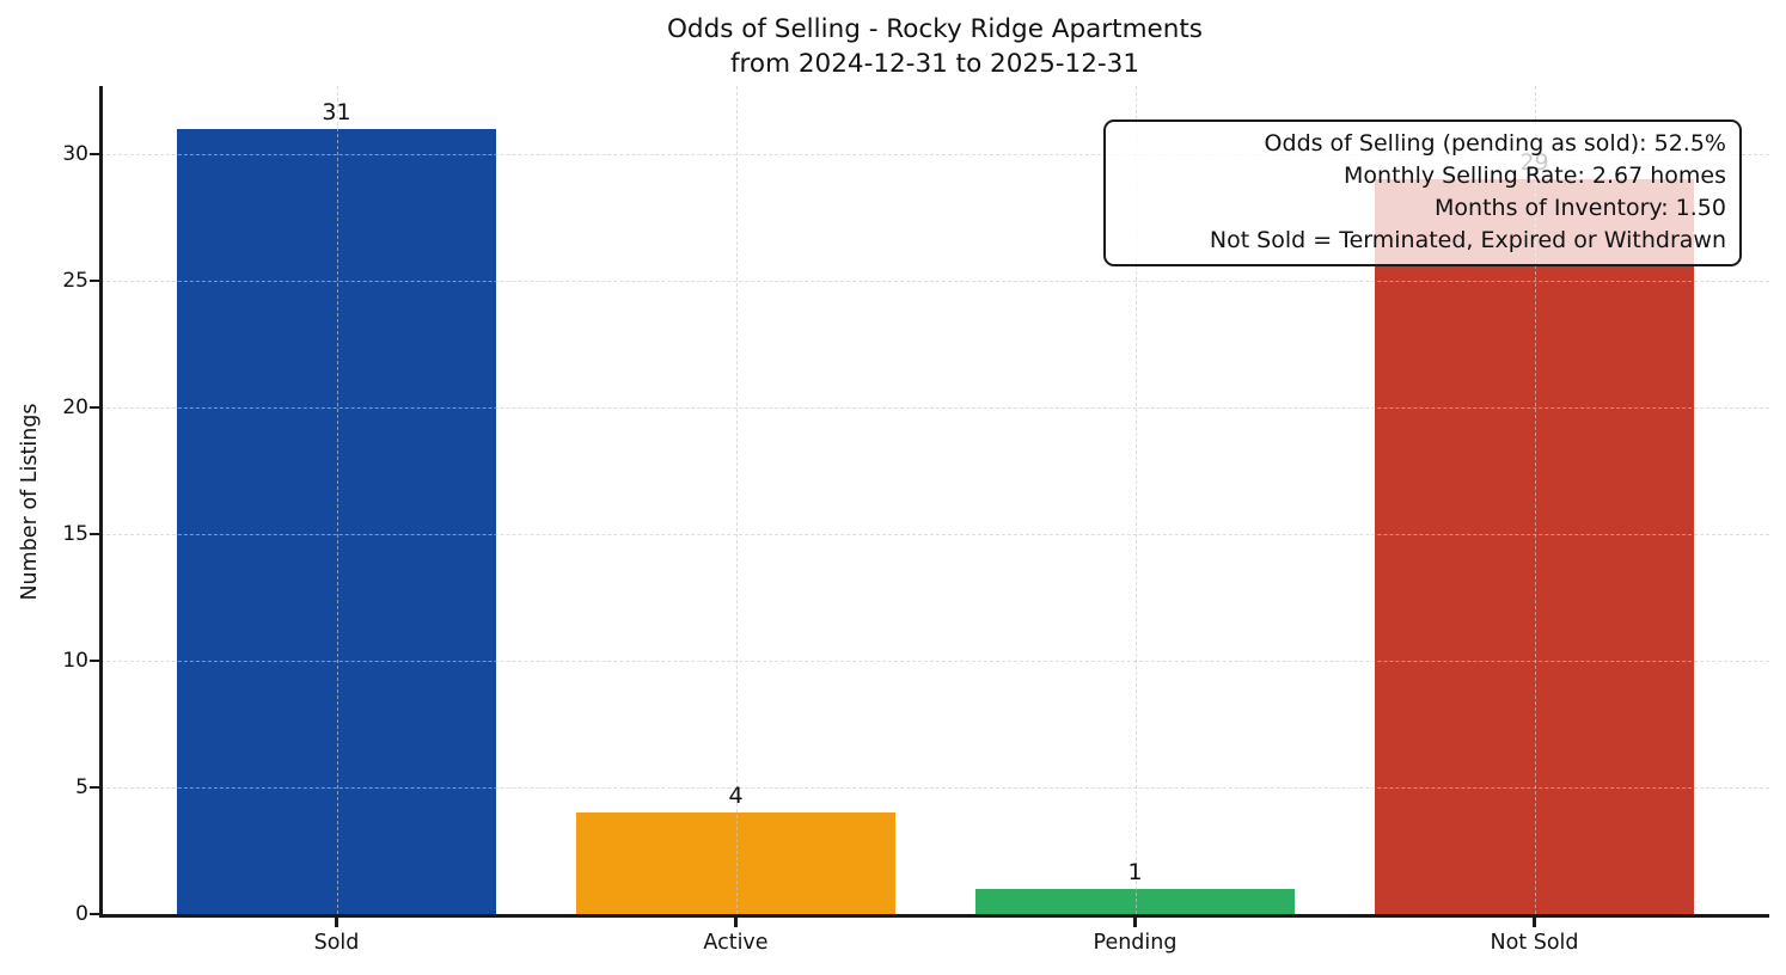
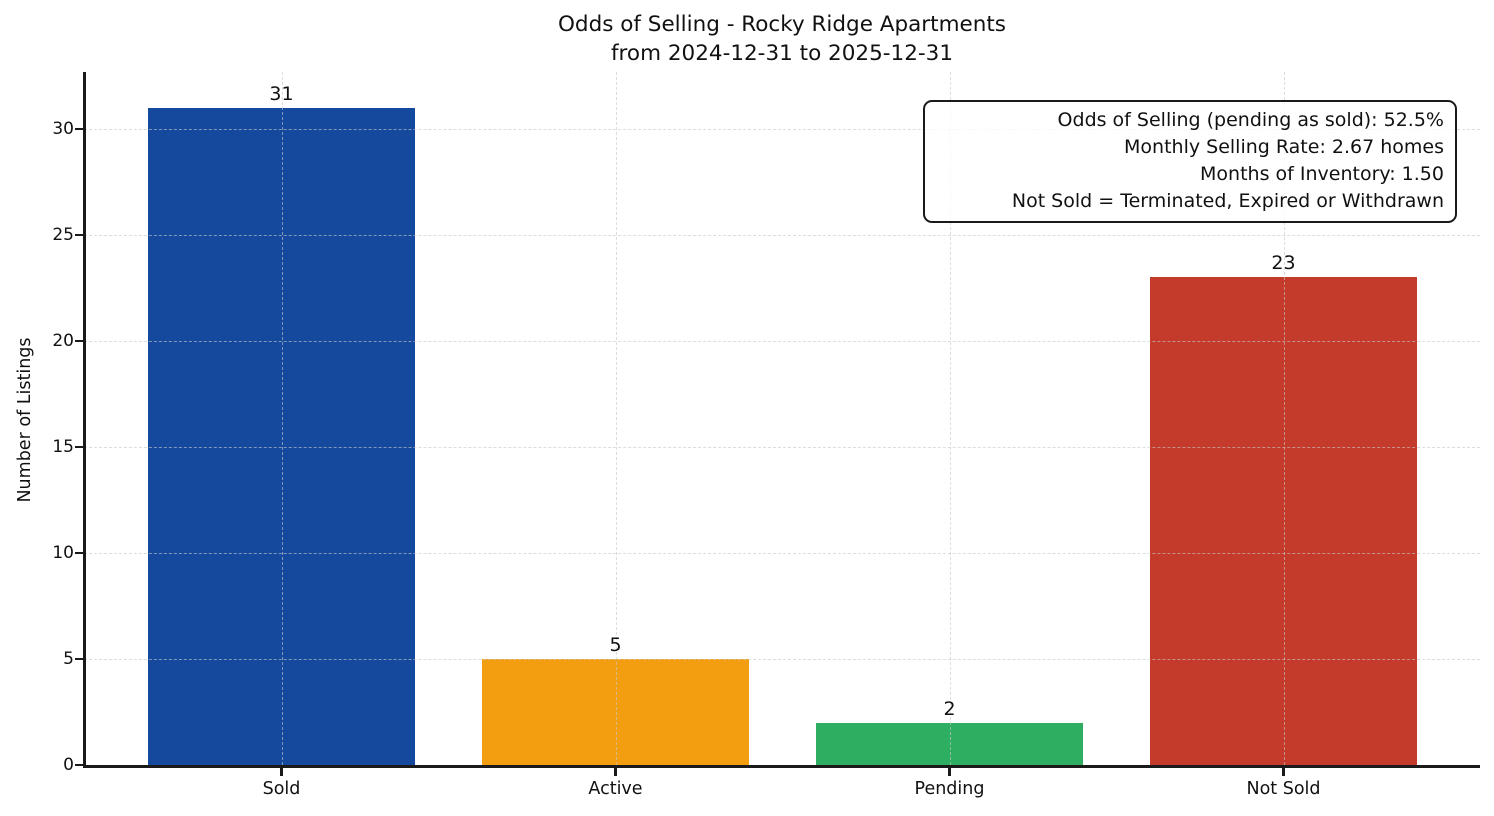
Active: 4 -> 5
Pending: 1 -> 2
Not Sold: 29 -> 23
